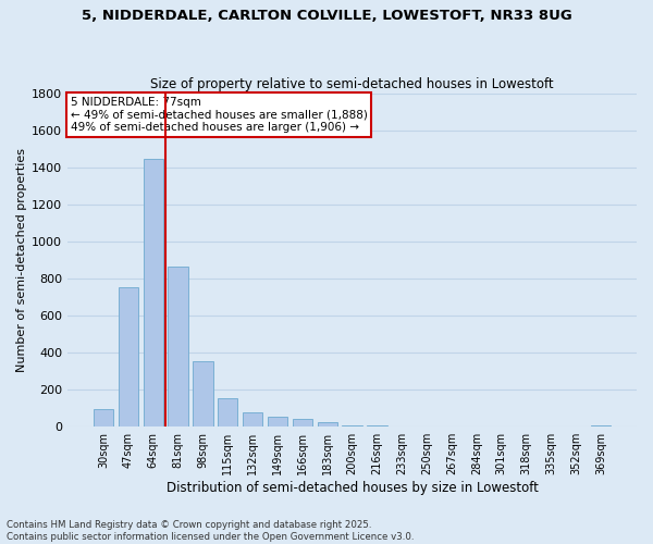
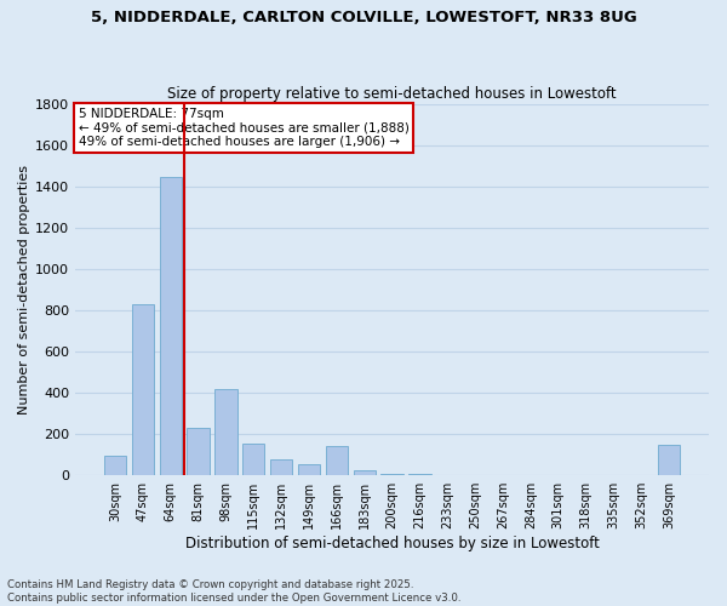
47sqm: 760 -> 830
81sqm: 860 -> 230
98sqm: 360 -> 420
166sqm: 40 -> 140
369sqm: 10 -> 150
